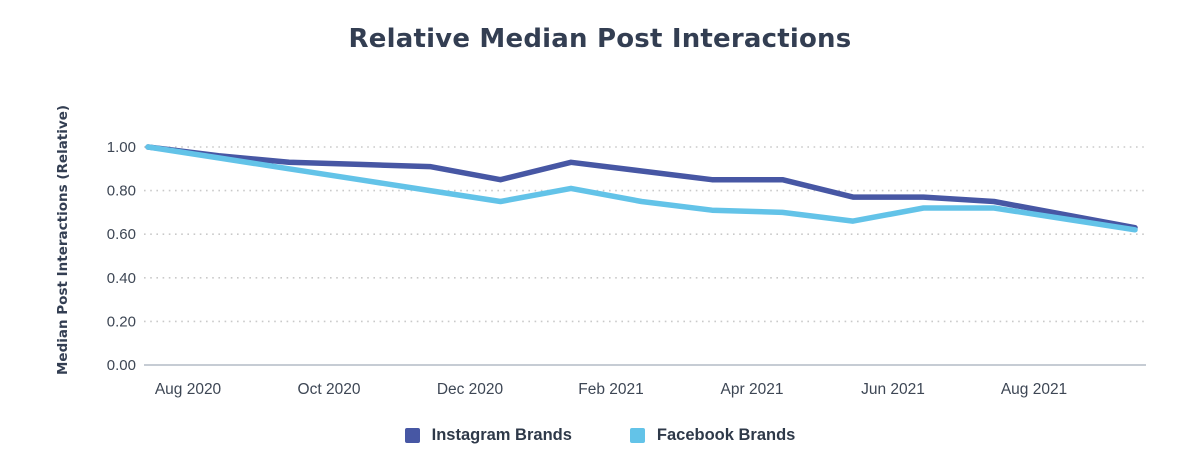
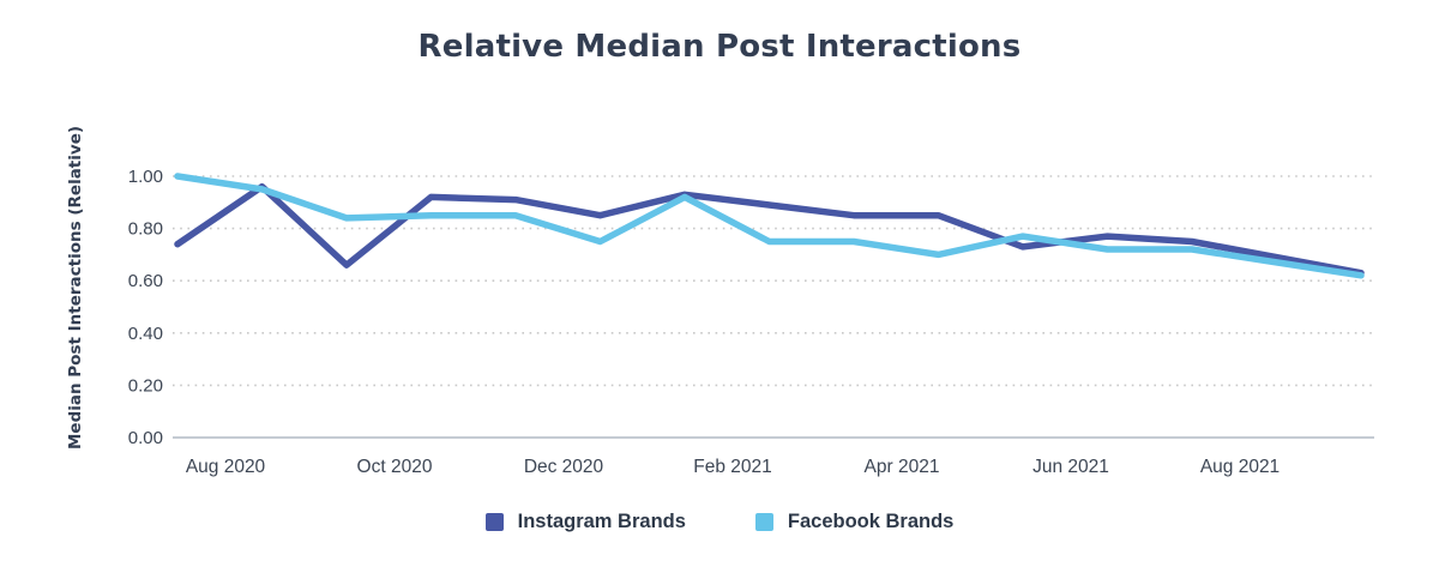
Instagram Brands/Aug 2020: 1.00 -> 0.74
Instagram Brands/Oct 2020: 0.93 -> 0.66
Facebook Brands/Oct 2020: 0.90 -> 0.84
Facebook Brands/Dec 2020: 0.80 -> 0.85
Facebook Brands/Feb 2021: 0.81 -> 0.92
Facebook Brands/Apr 2021: 0.71 -> 0.75
Instagram Brands/Jun 2021: 0.77 -> 0.73
Facebook Brands/Jun 2021: 0.66 -> 0.77
